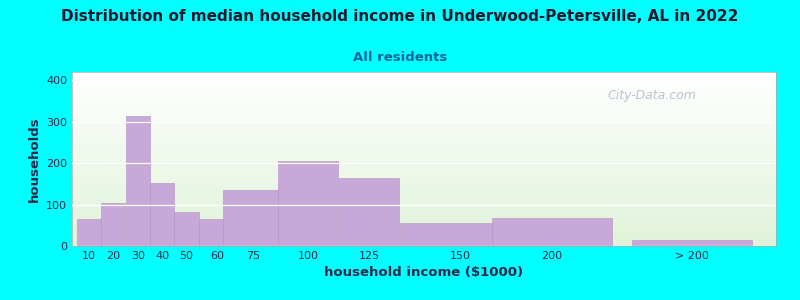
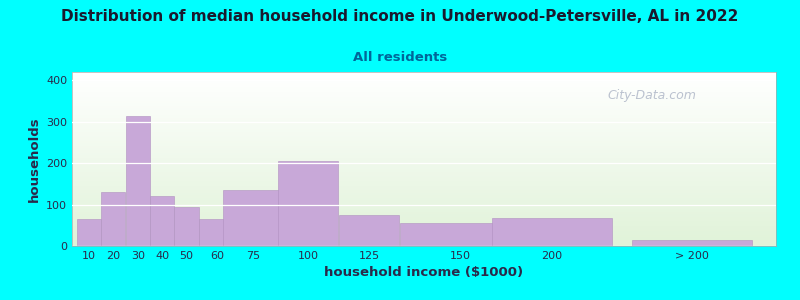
20: 105 -> 130
40: 153 -> 120
50: 82 -> 95
125: 165 -> 75
